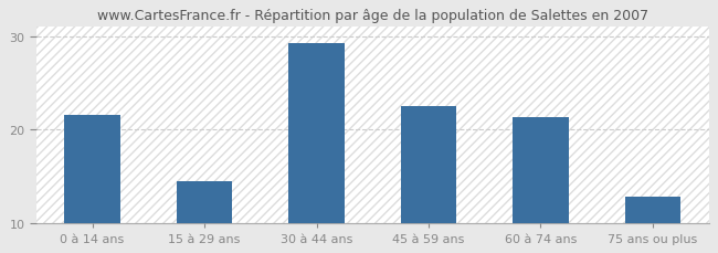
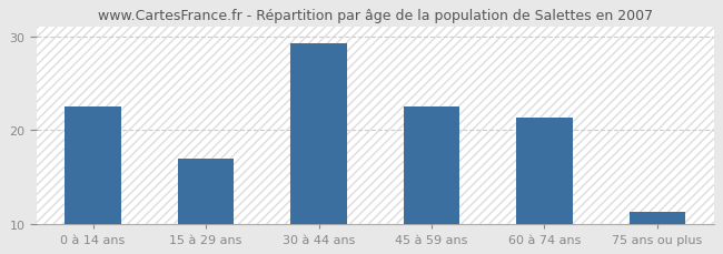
0 à 14 ans: 21.6 -> 22.5
15 à 29 ans: 14.4 -> 17.0
75 ans ou plus: 12.8 -> 11.3
